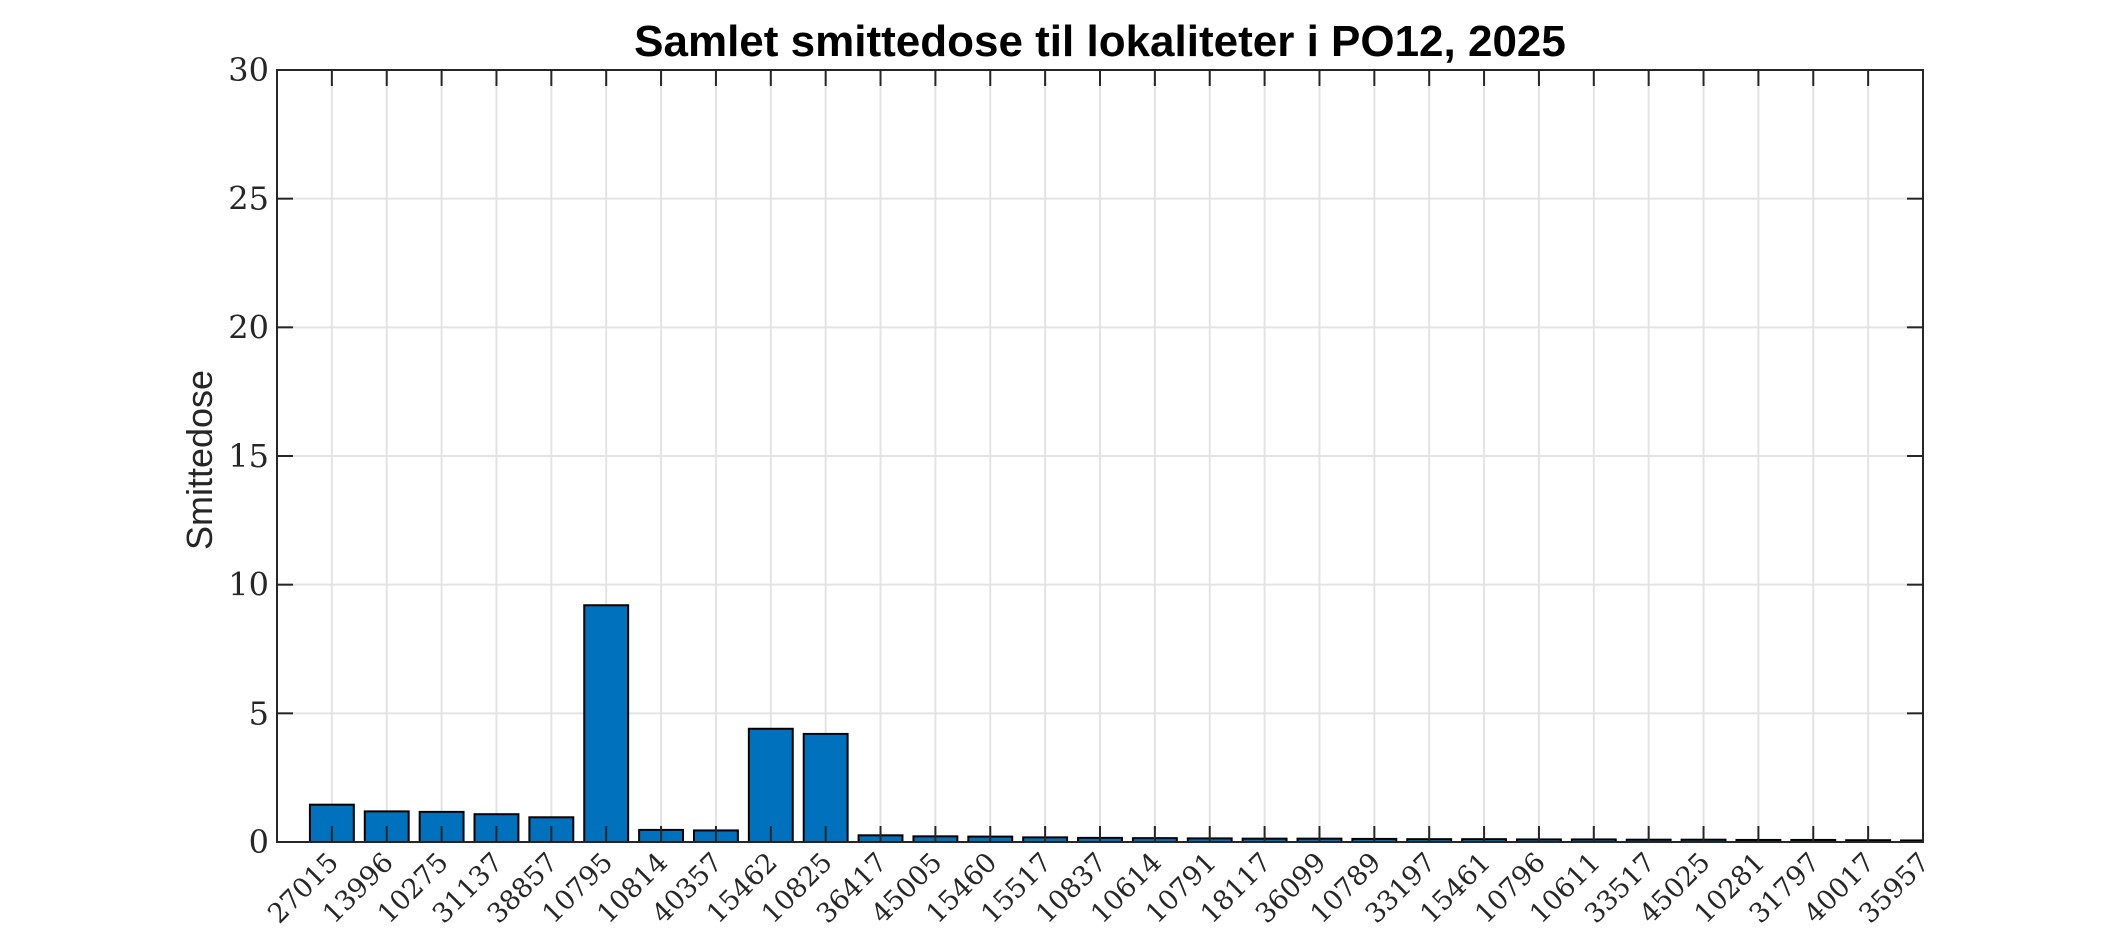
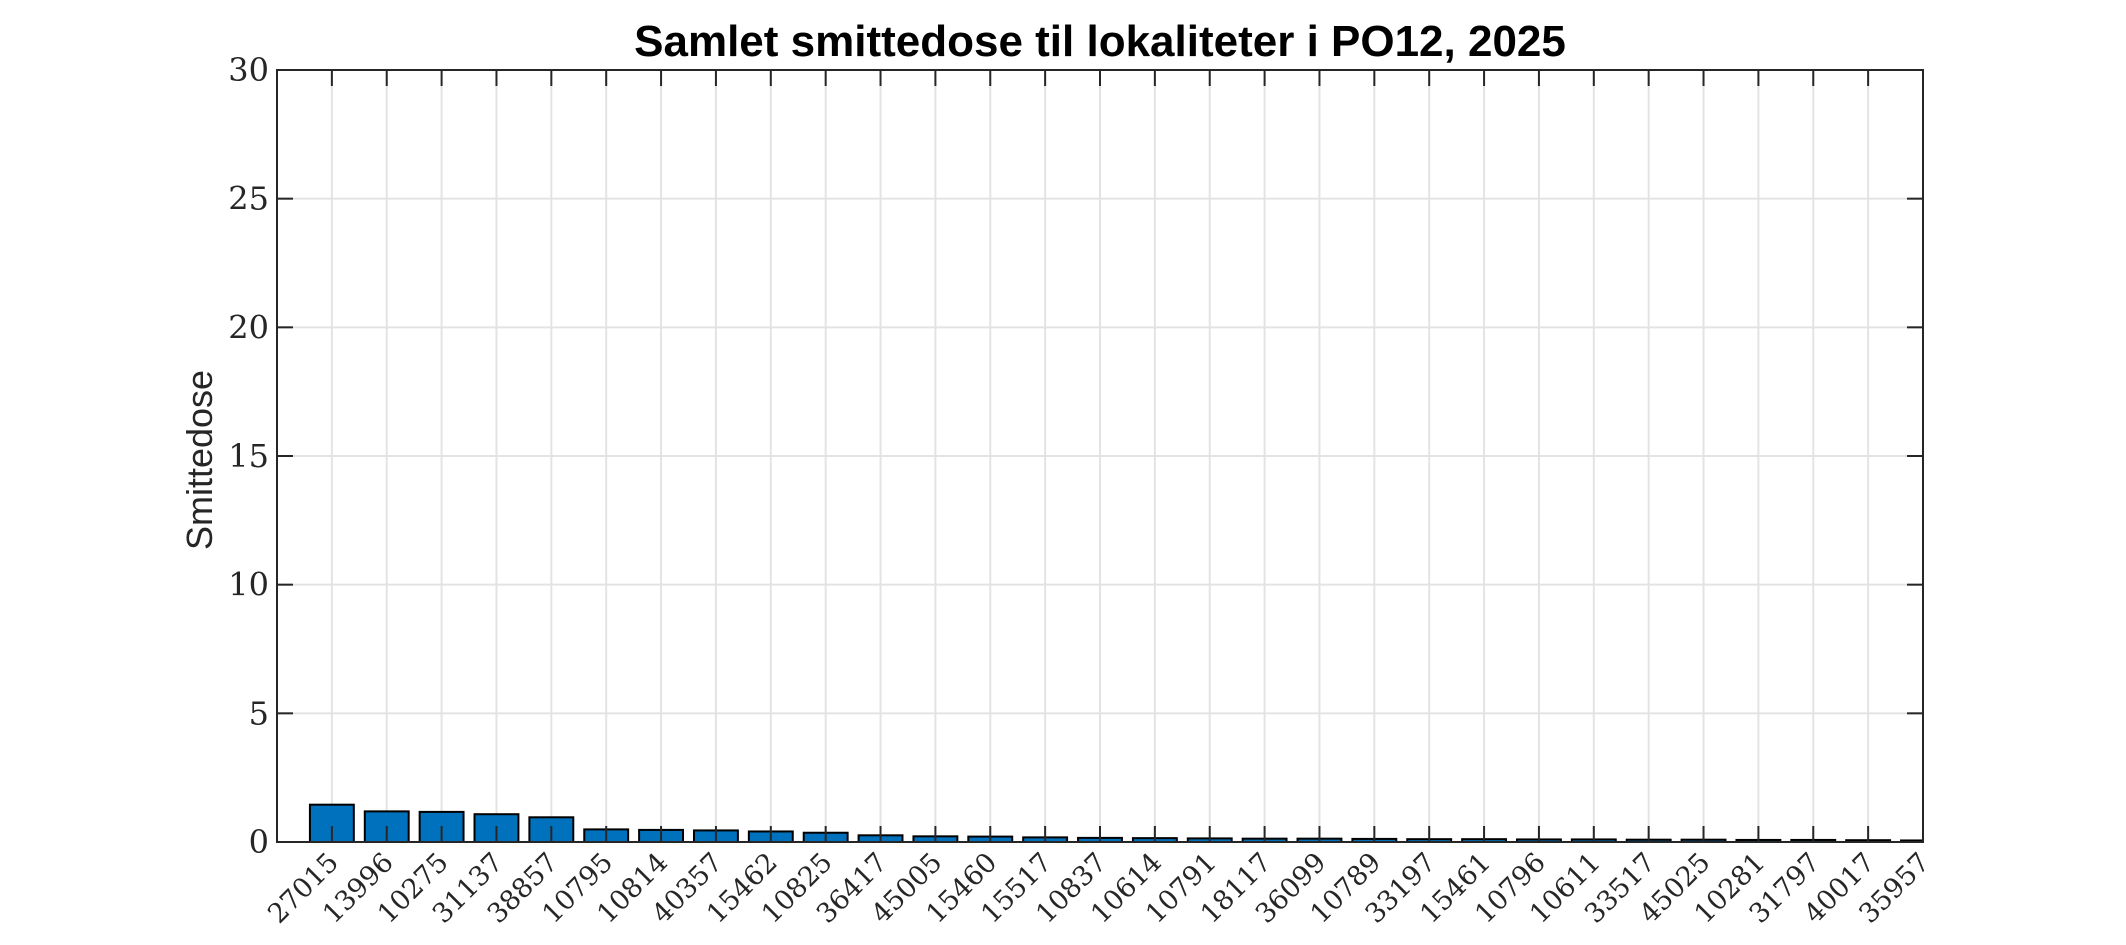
10795: 9.2 -> 0.5
15462: 4.4 -> 0.4
10825: 4.2 -> 0.4
